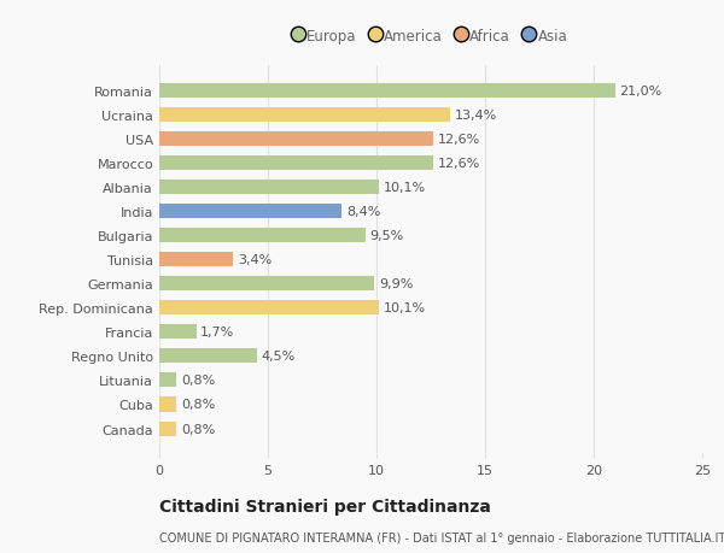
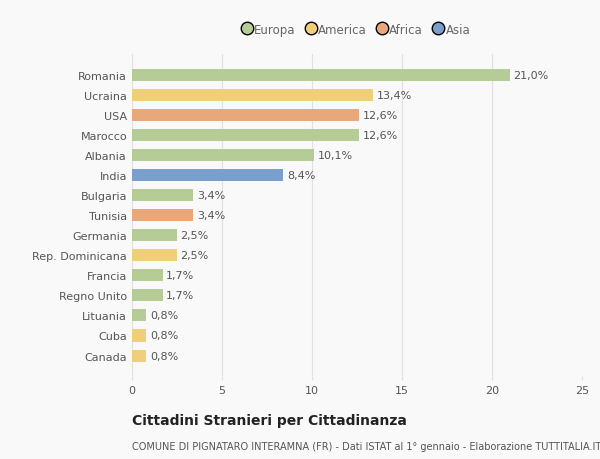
Bulgaria: 9,5% -> 3,4%
Germania: 9,9% -> 2,5%
Rep. Dominicana: 10,1% -> 2,5%
Regno Unito: 4,5% -> 1,7%
